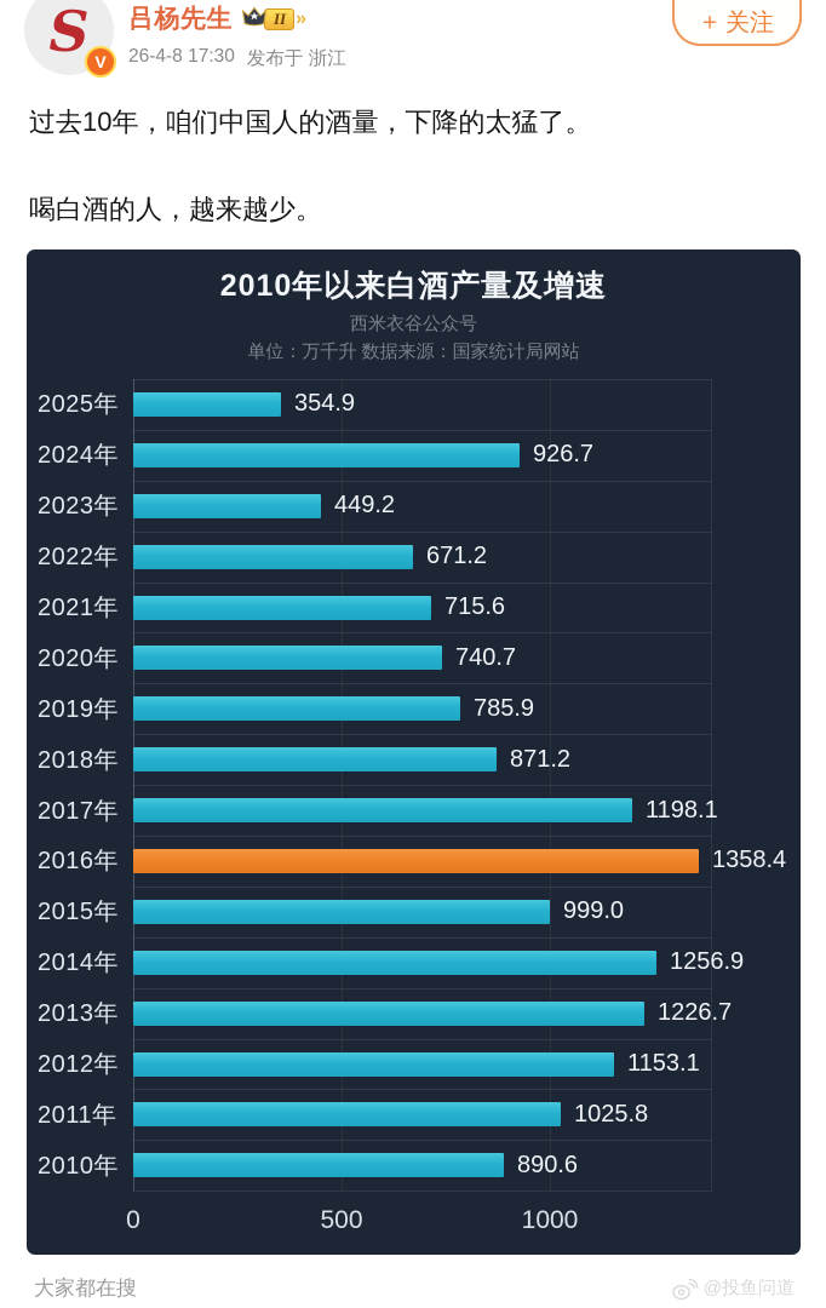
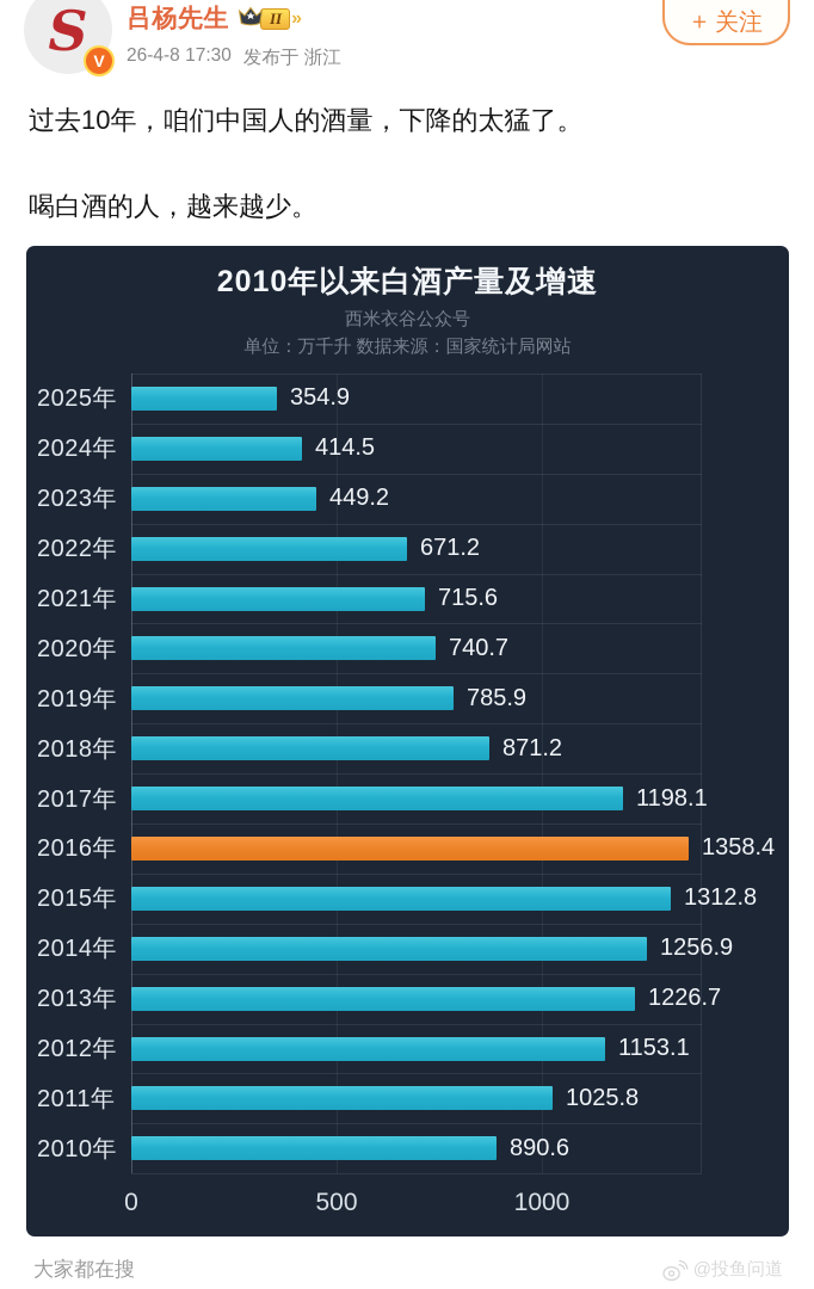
2024年: 926.7 -> 414.5
2015年: 999.0 -> 1312.8
